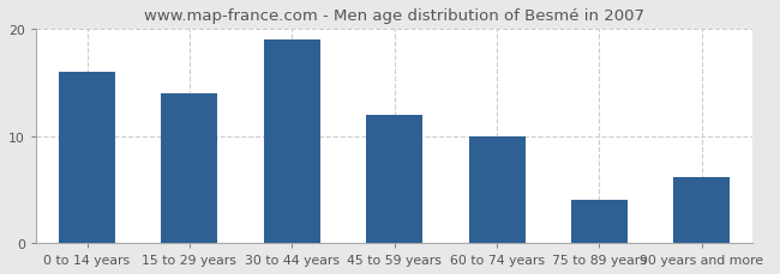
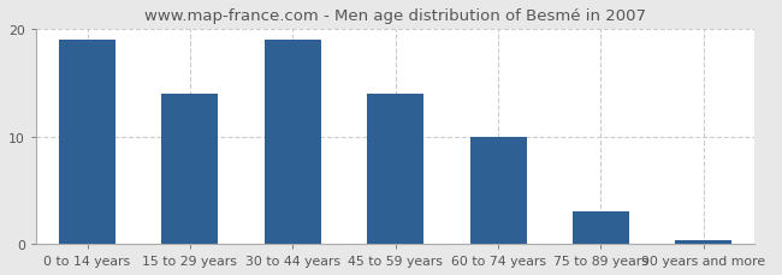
0 to 14 years: 16.0 -> 19.0
45 to 59 years: 12.0 -> 14.0
75 to 89 years: 4.0 -> 3.0
90 years and more: 6.2 -> 0.3
